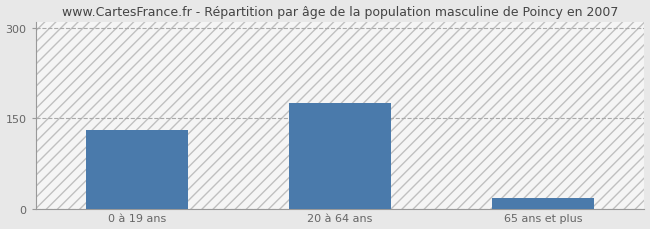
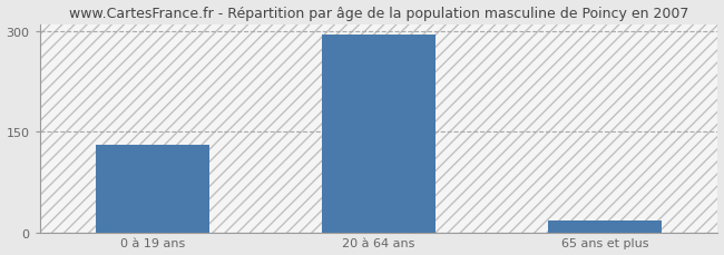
20 à 64 ans: 175 -> 294
